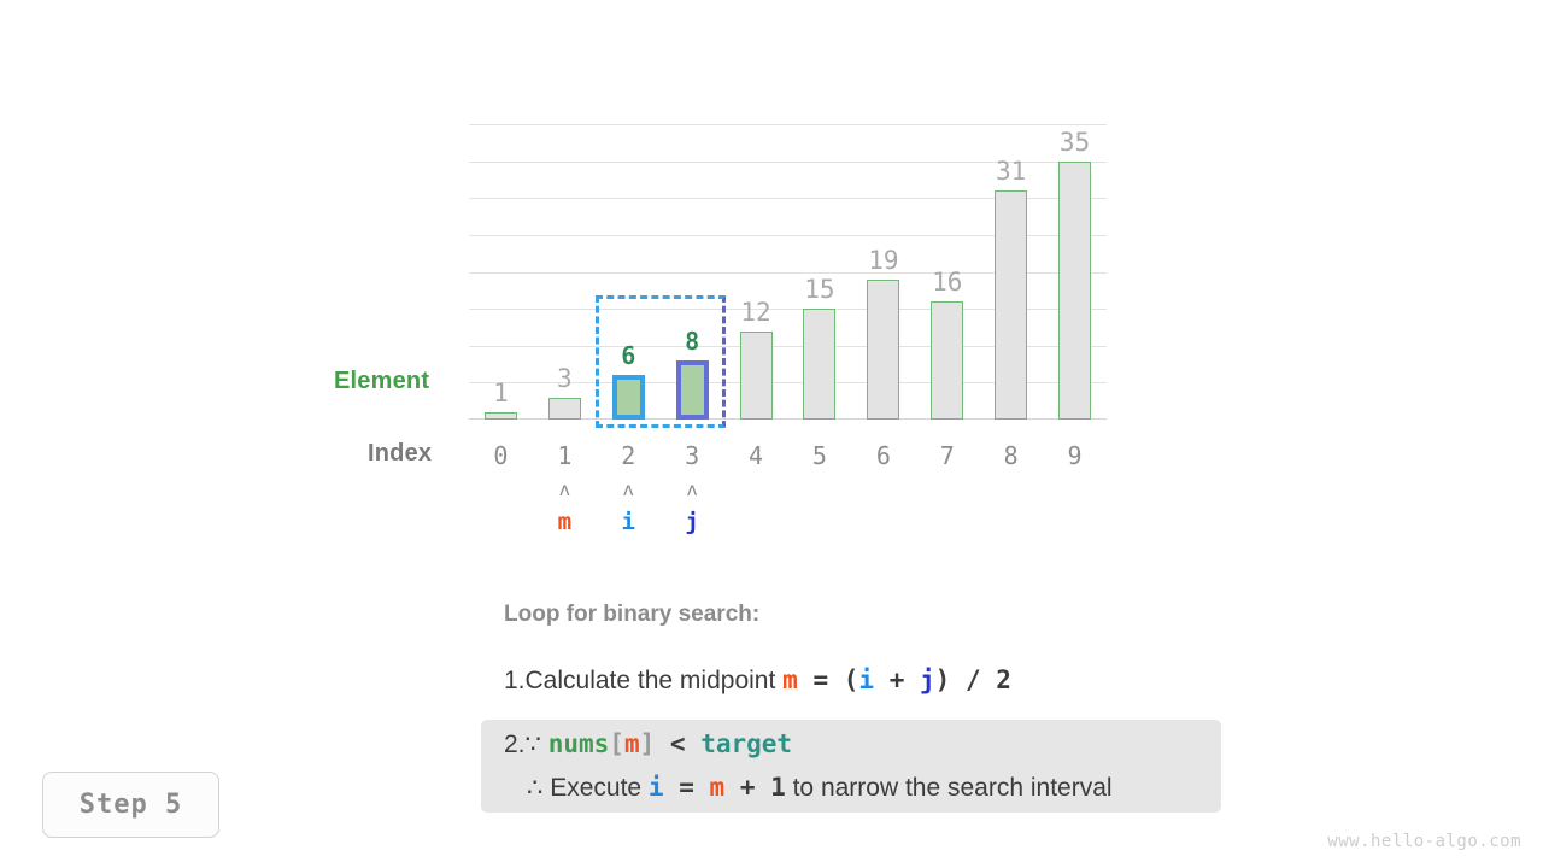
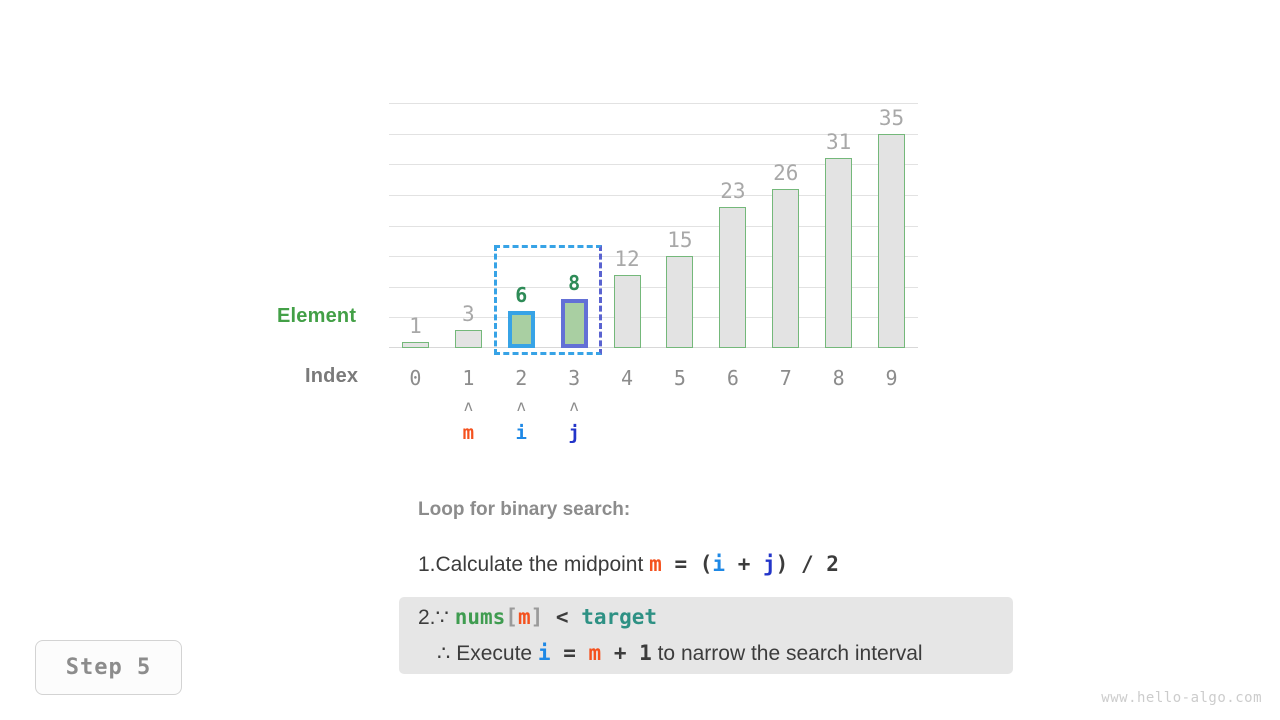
6: 19 -> 23
7: 16 -> 26
